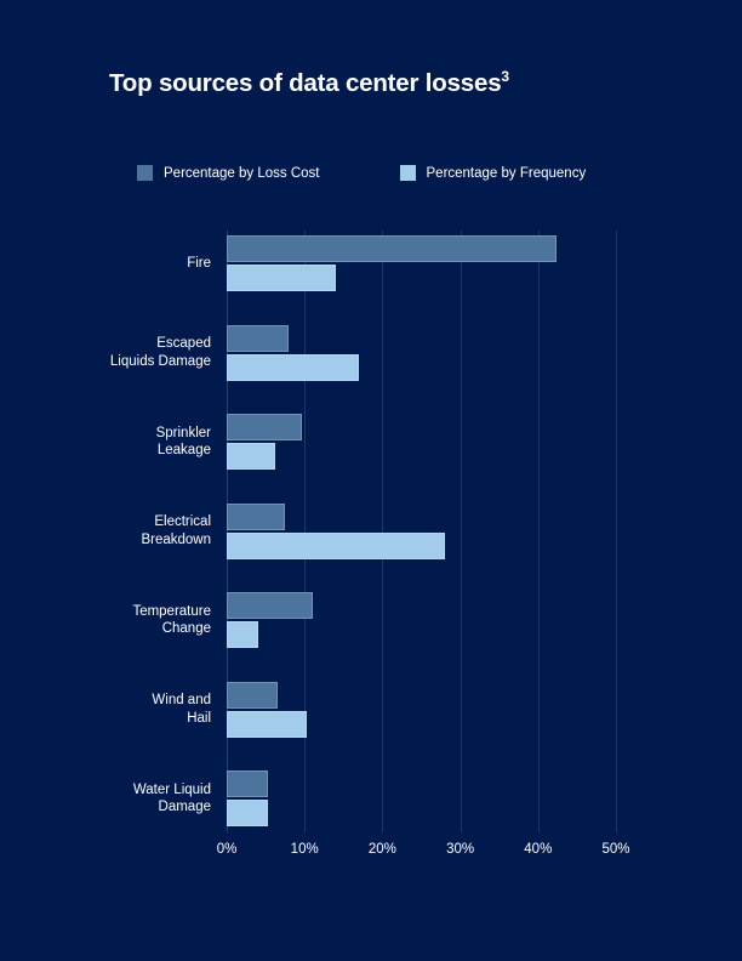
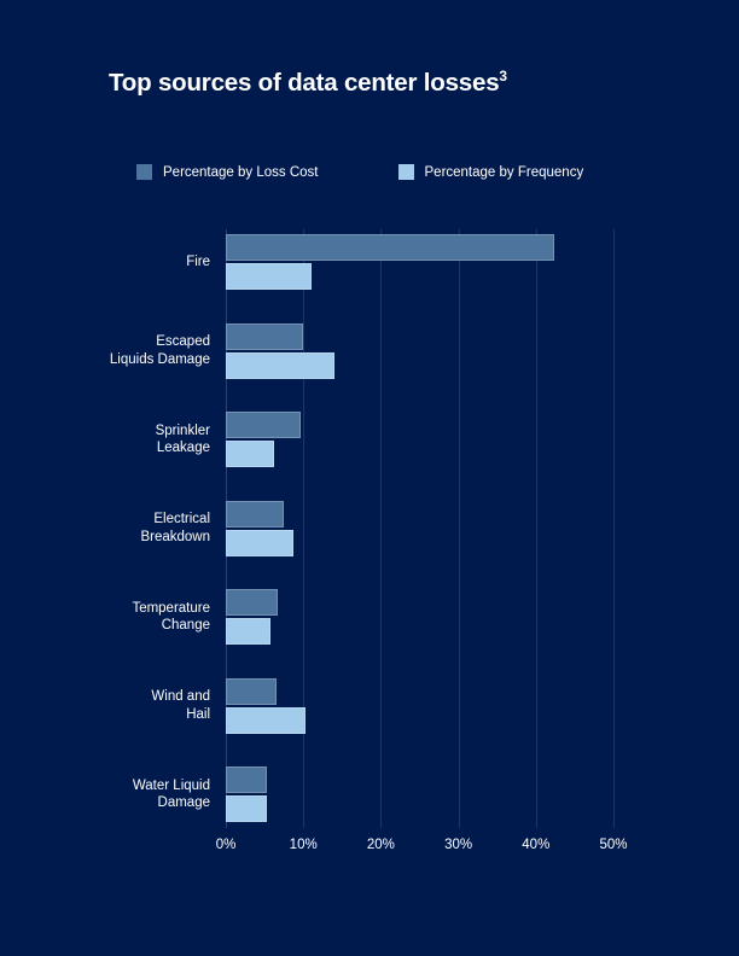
Percentage by Frequency/Fire: 14% -> 11%
Percentage by Loss Cost/Escaped Liquids Damage: 8% -> 10%
Percentage by Frequency/Escaped Liquids Damage: 17% -> 14%
Percentage by Frequency/Electrical Breakdown: 28% -> 9%
Percentage by Loss Cost/Temperature Change: 11% -> 7%
Percentage by Frequency/Temperature Change: 4% -> 6%
